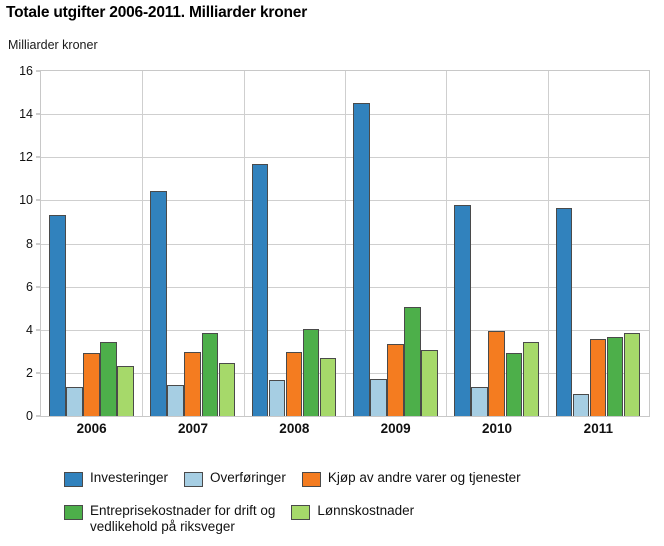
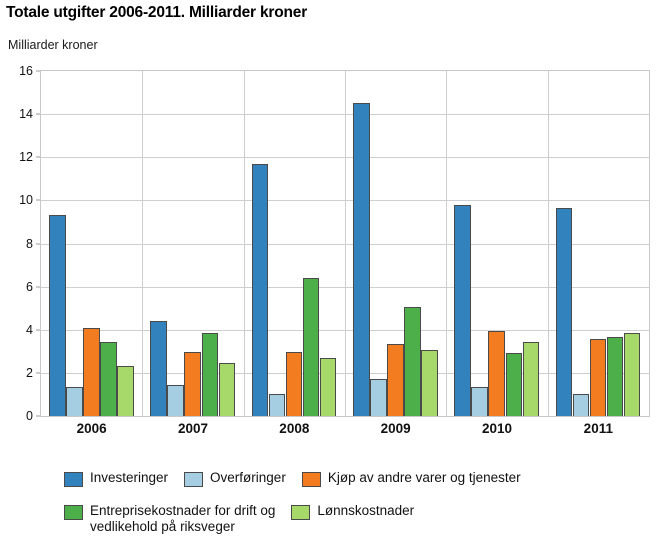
Kjøp av andre varer og tjenester/2006: 2.9 -> 4.1
Investeringer/2007: 10.4 -> 4.4
Overføringer/2008: 1.6 -> 1.0
Entreprisekostnader for drift og vedlikehold på riksveger/2008: 4.0 -> 6.4
